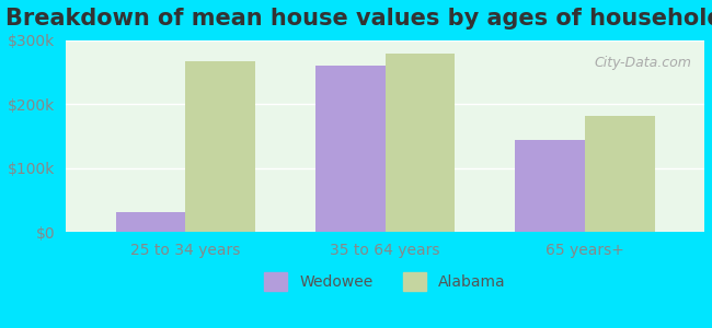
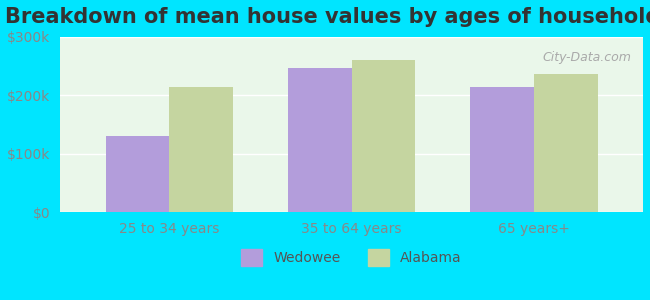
Wedowee/25 to 34 years: $32k -> $130k
Alabama/25 to 34 years: $268k -> $215k
Wedowee/35 to 64 years: $260k -> $247k
Alabama/35 to 64 years: $280k -> $260k
Wedowee/65 years+: $144k -> $215k
Alabama/65 years+: $182k -> $237k
